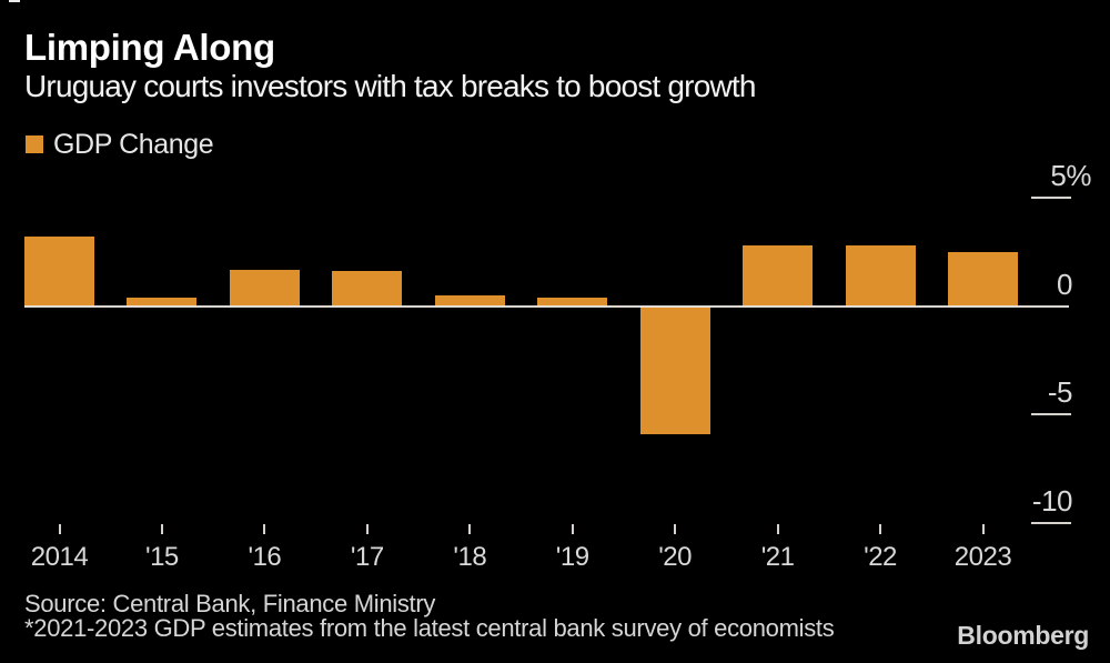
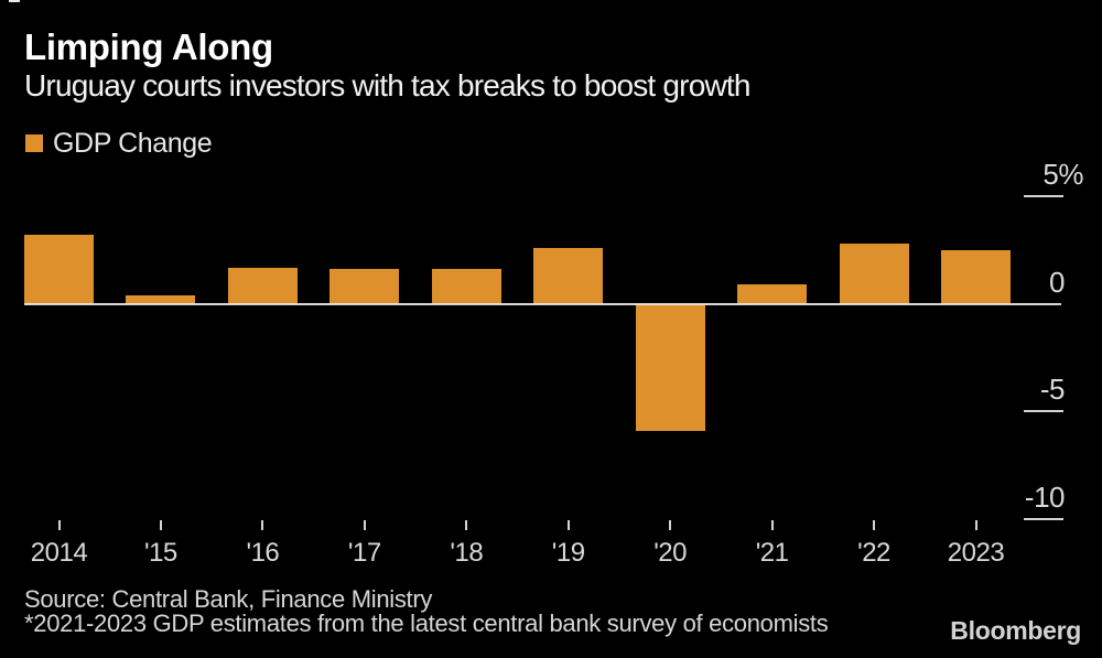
'18: 0.5 -> 1.6
'19: 0.4 -> 2.6
'21: 2.8 -> 0.9
